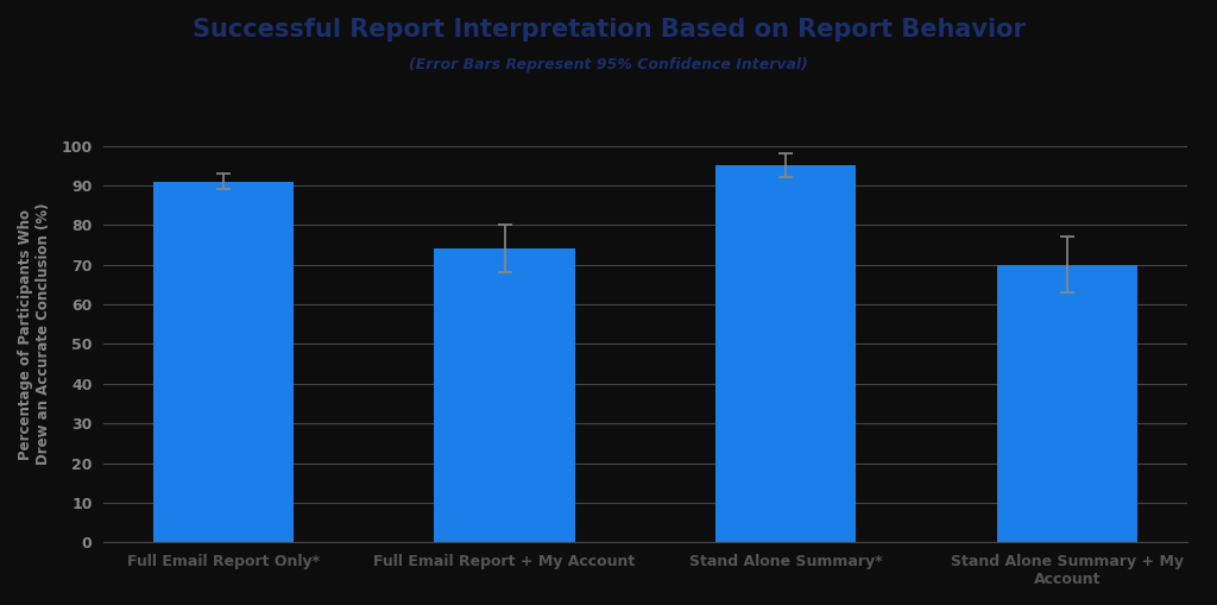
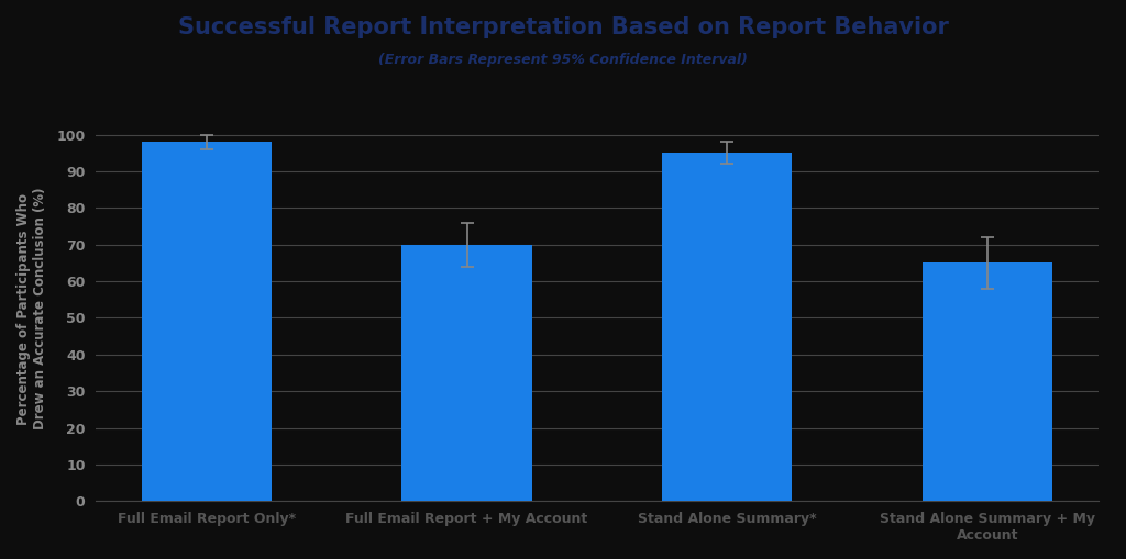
Full Email Report Only*: 91 -> 98
Full Email Report + My Account: 74 -> 70
Stand Alone Summary + My Account: 70 -> 65
